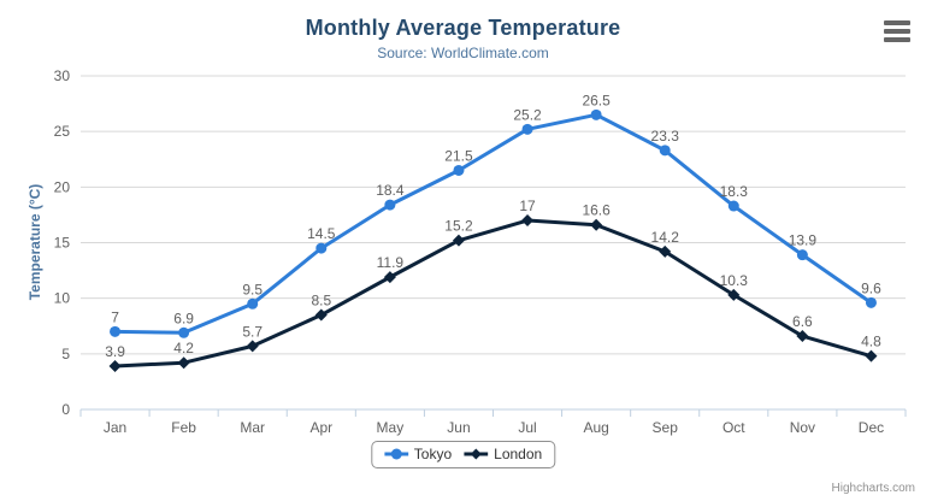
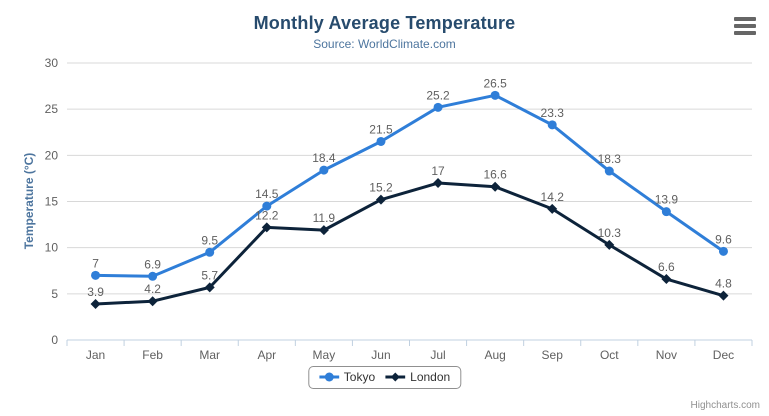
London/Apr: 8.5 -> 12.2
